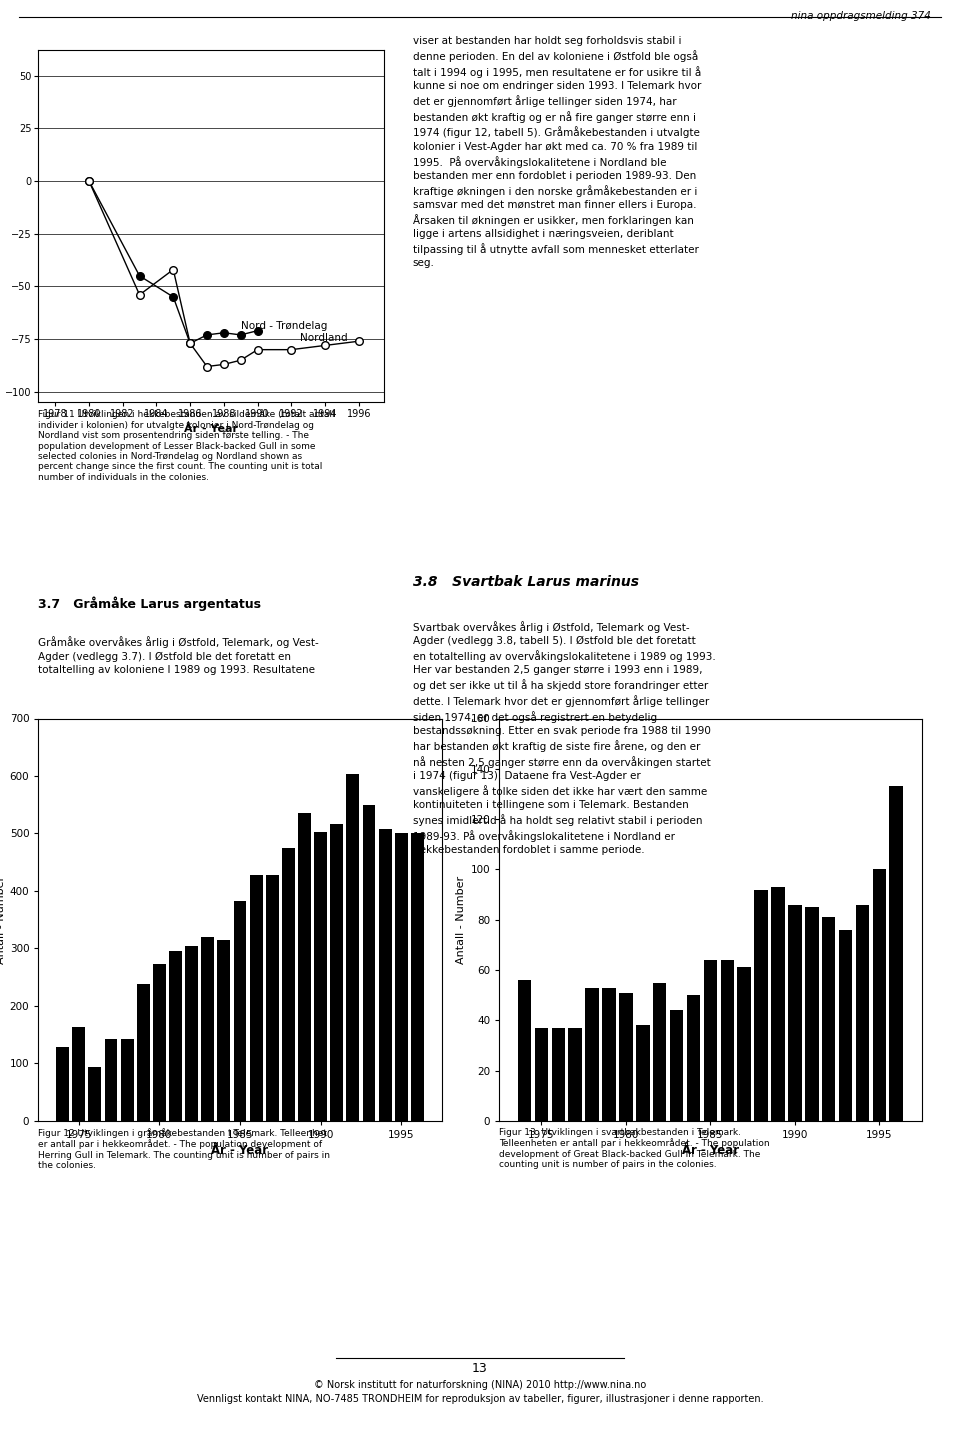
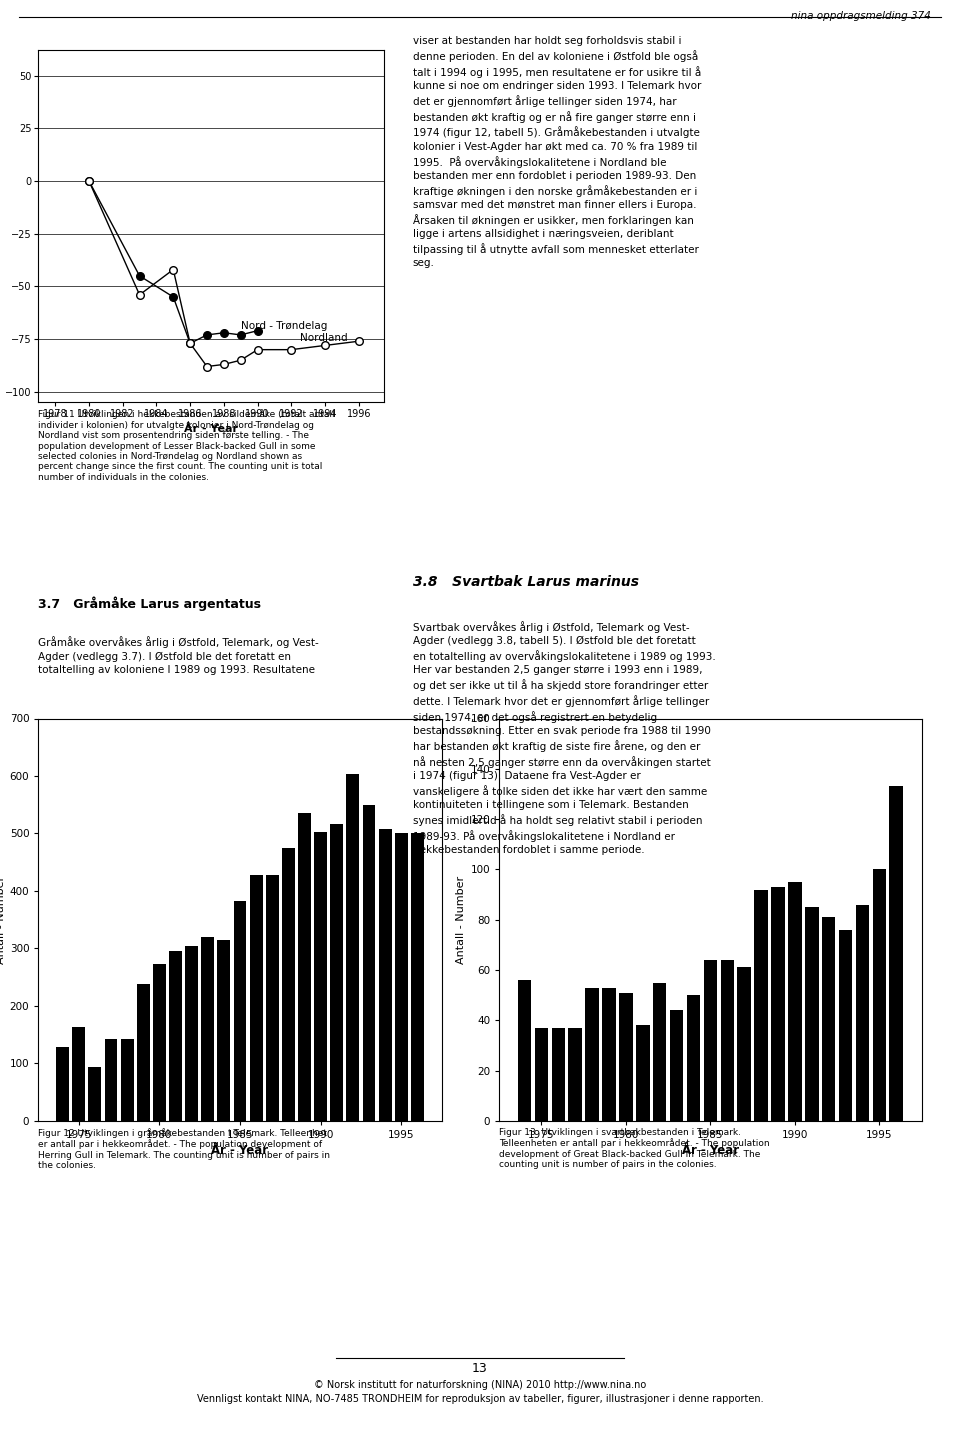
1990: 86 -> 95
